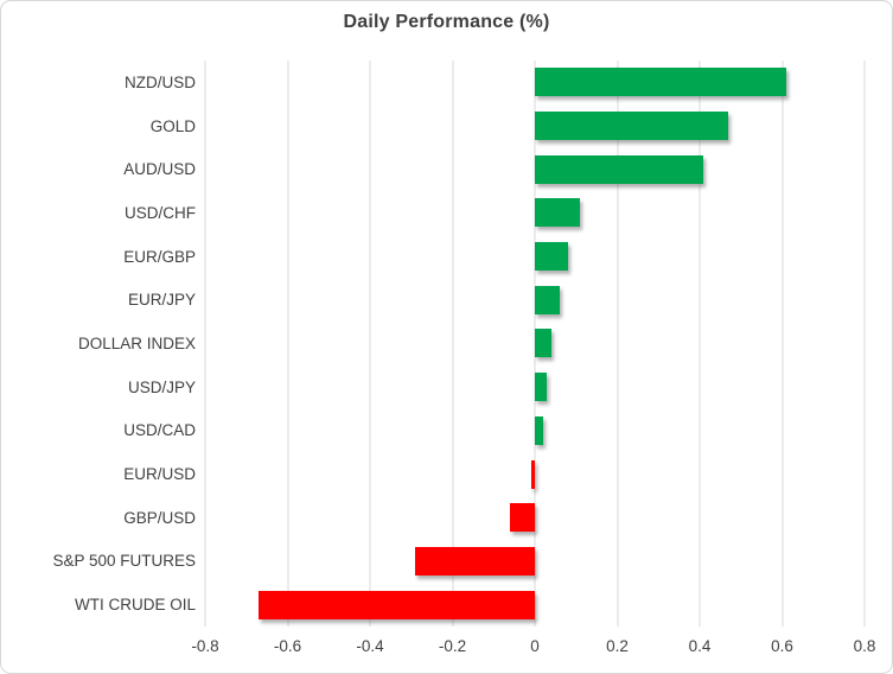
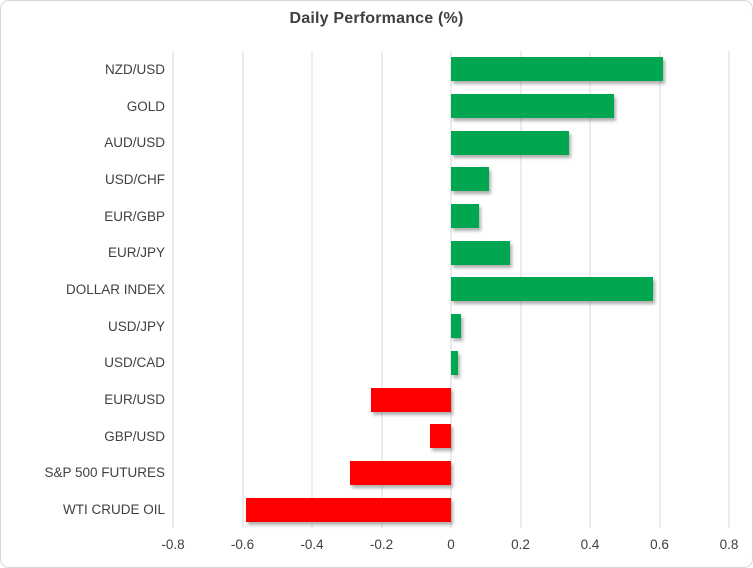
AUD/USD: 0.41 -> 0.34
EUR/JPY: 0.06 -> 0.17
DOLLAR INDEX: 0.04 -> 0.58
EUR/USD: -0.01 -> -0.23
WTI CRUDE OIL: -0.67 -> -0.59
